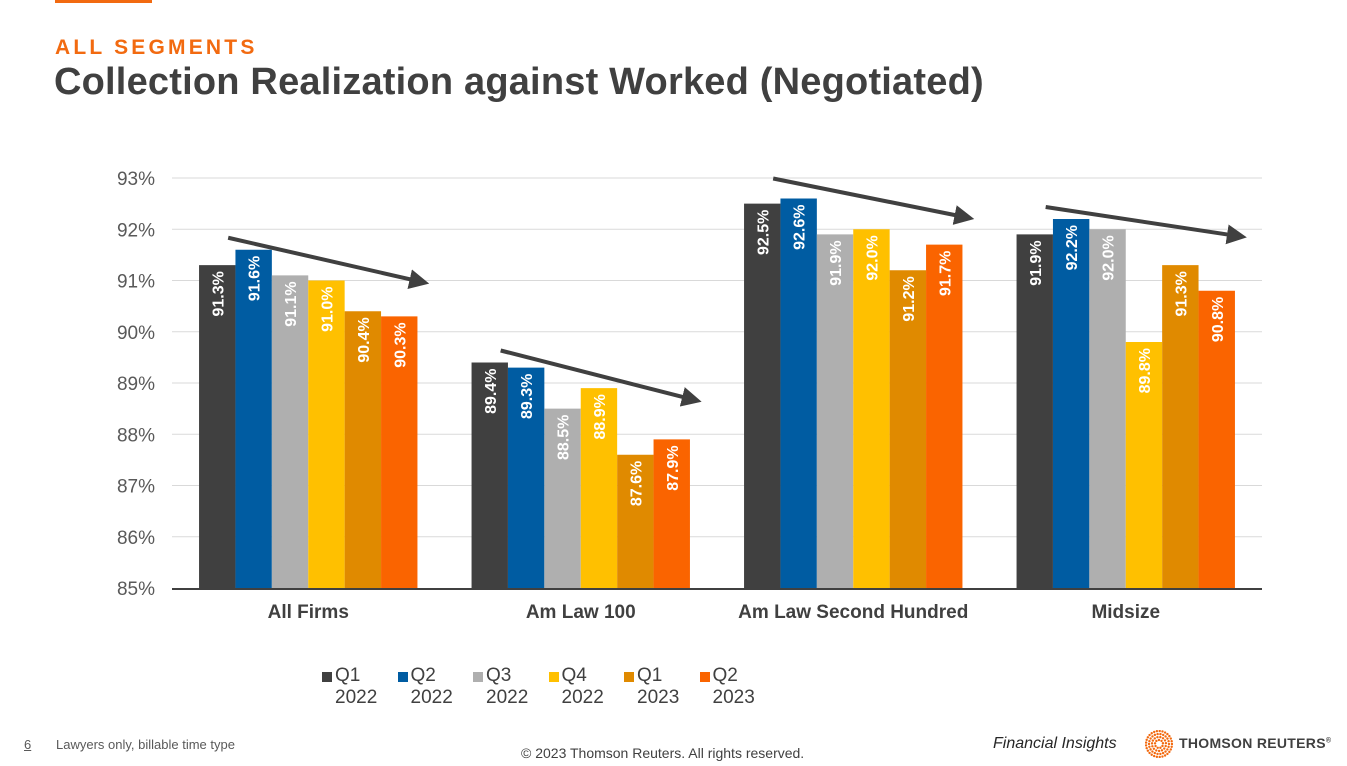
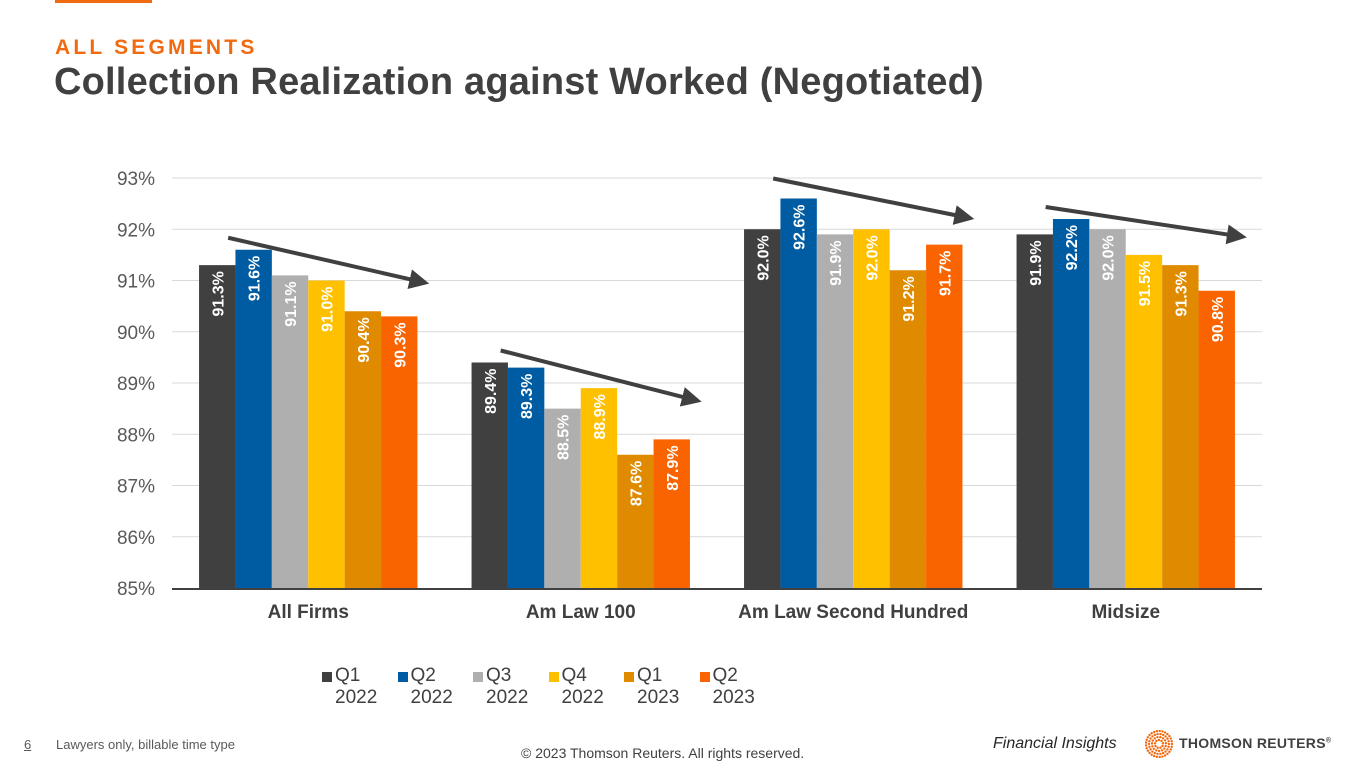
Q1 2022/Am Law Second Hundred: 92.5% -> 92.0%
Q4 2022/Midsize: 89.8% -> 91.5%
